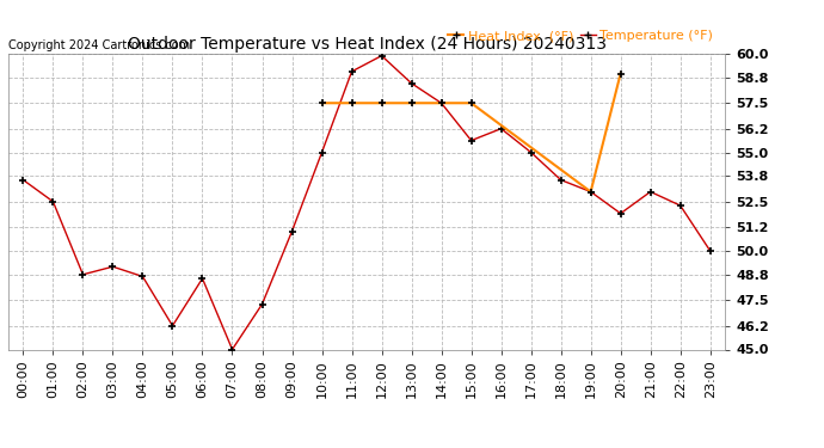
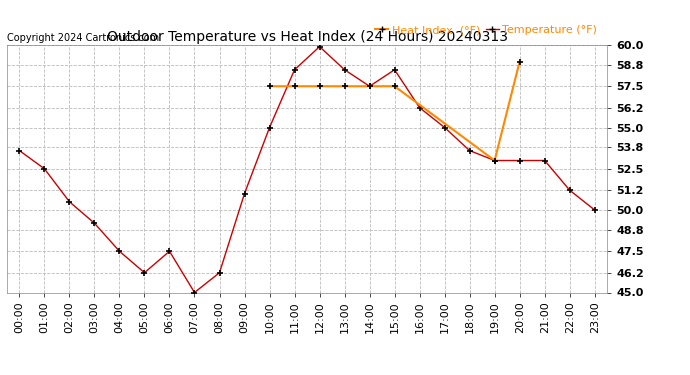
Temperature (°F)/02:00: 48.8 -> 50.5
Temperature (°F)/04:00: 48.7 -> 47.5
Temperature (°F)/06:00: 48.6 -> 47.5
Temperature (°F)/08:00: 47.3 -> 46.2
Temperature (°F)/11:00: 59.1 -> 58.5
Temperature (°F)/15:00: 55.6 -> 58.5
Temperature (°F)/20:00: 51.9 -> 53.0
Temperature (°F)/22:00: 52.3 -> 51.2
